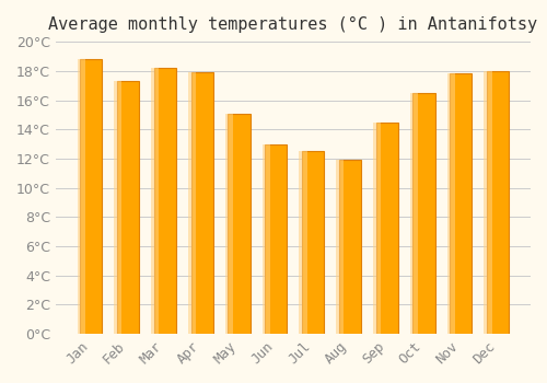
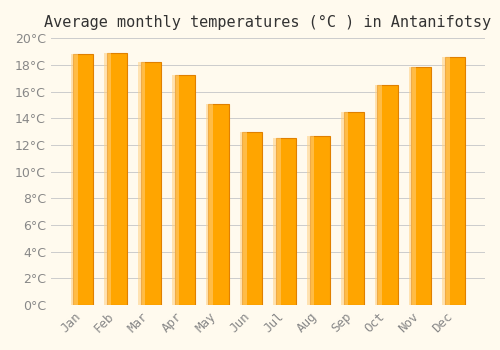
Feb: 17.3°C -> 18.9°C
Apr: 17.9°C -> 17.2°C
Aug: 11.9°C -> 12.7°C
Dec: 18.0°C -> 18.6°C
